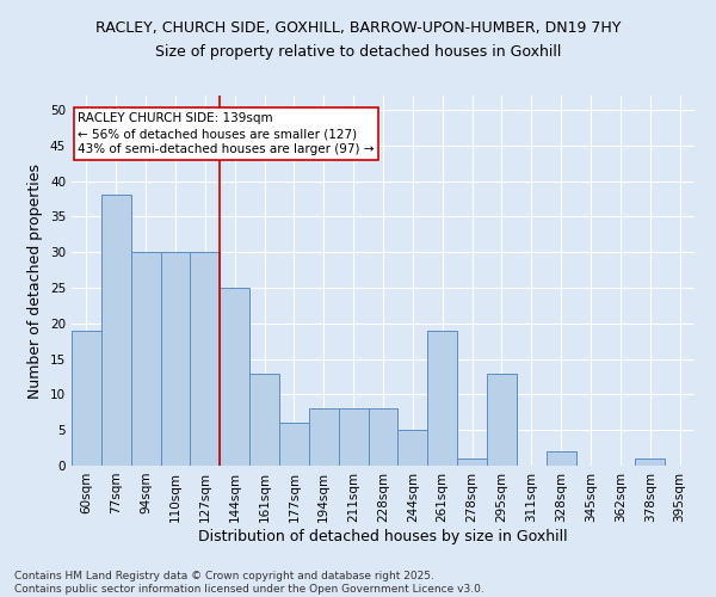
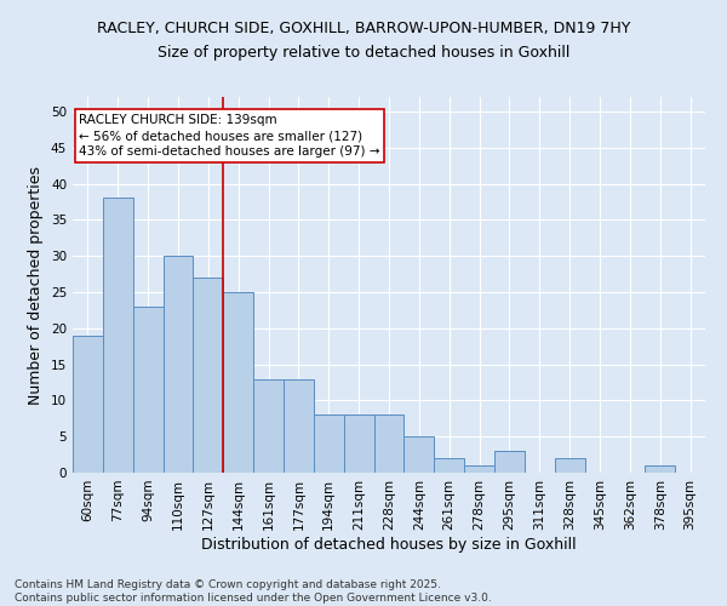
94sqm: 30 -> 23
127sqm: 30 -> 27
177sqm: 6 -> 13
261sqm: 19 -> 2
295sqm: 13 -> 3
